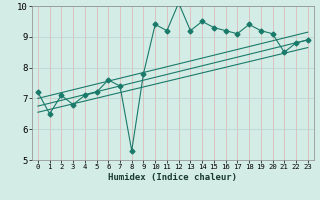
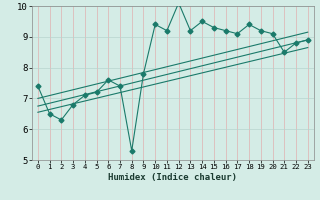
0: 7.2 -> 7.4
2: 7.1 -> 6.3
